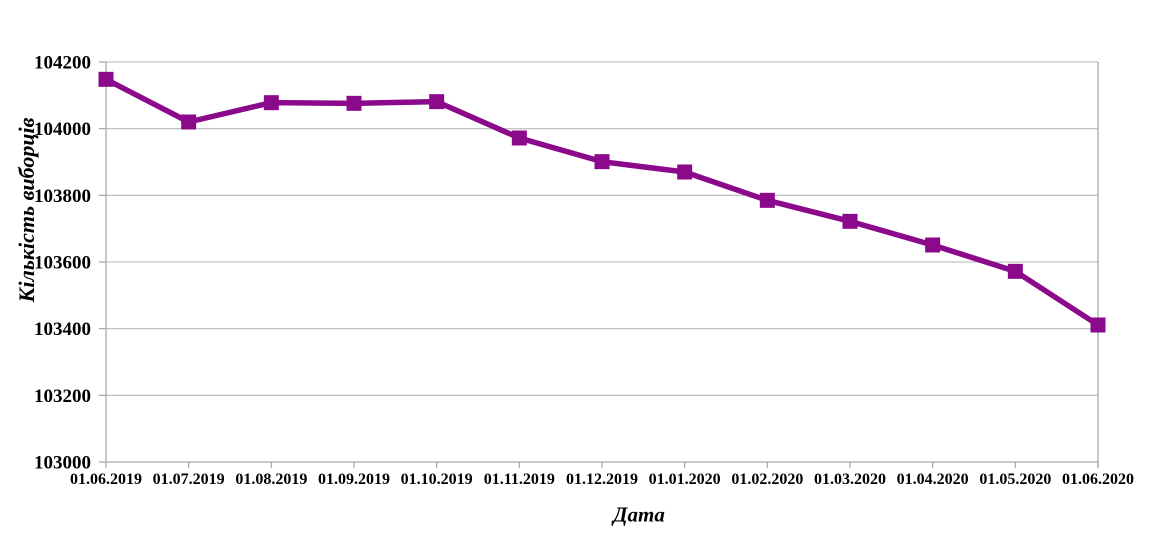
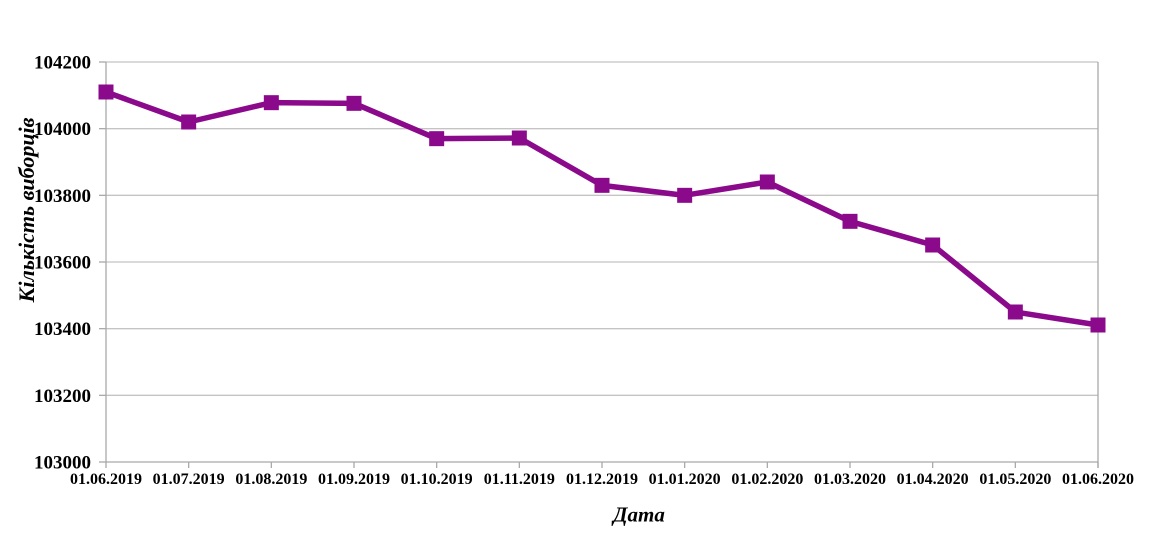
01.06.2019: 104150 -> 104110
01.10.2019: 104080 -> 103970
01.12.2019: 103900 -> 103830
01.01.2020: 103870 -> 103800
01.02.2020: 103780 -> 103840
01.05.2020: 103570 -> 103450
